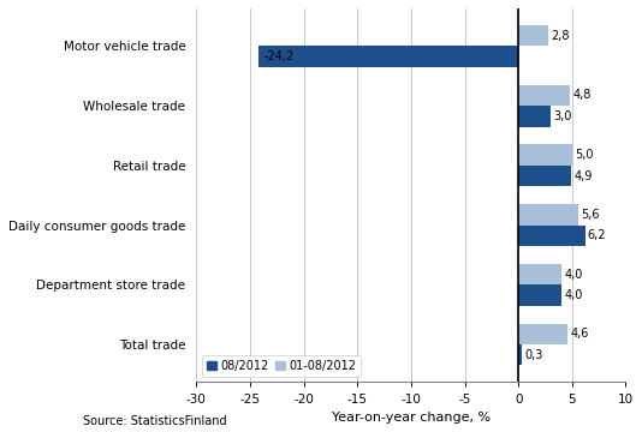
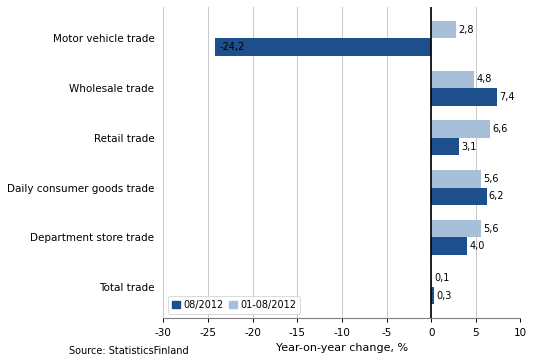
08/2012/Wholesale trade: 3,0 -> 7,4
01-08/2012/Retail trade: 5,0 -> 6,6
08/2012/Retail trade: 4,9 -> 3,1
01-08/2012/Department store trade: 4,0 -> 5,6
01-08/2012/Total trade: 4,6 -> 0,1
